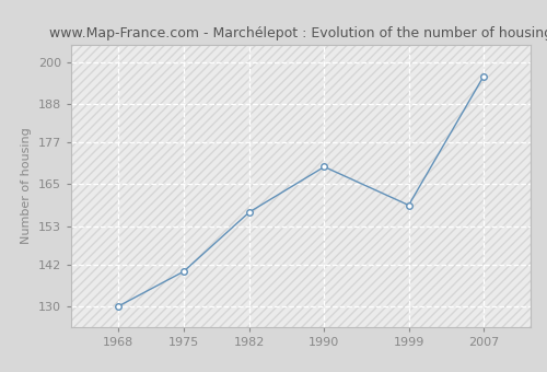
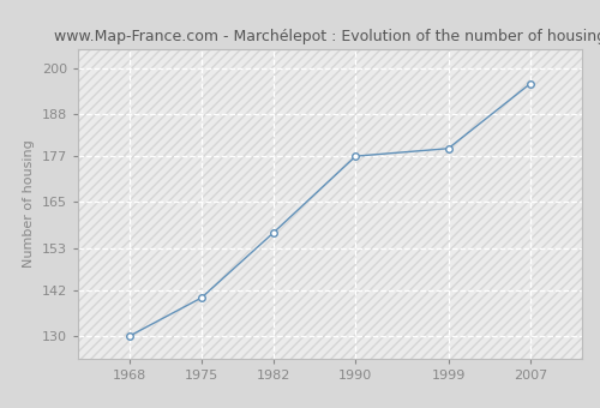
1990: 170 -> 177
1999: 159 -> 179
